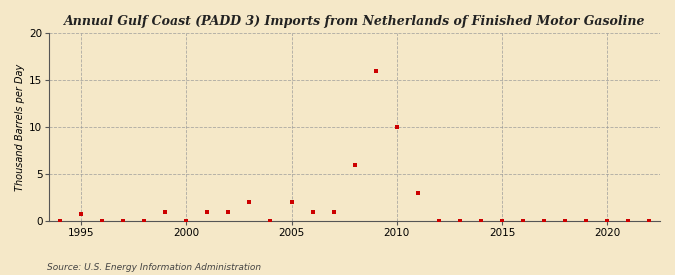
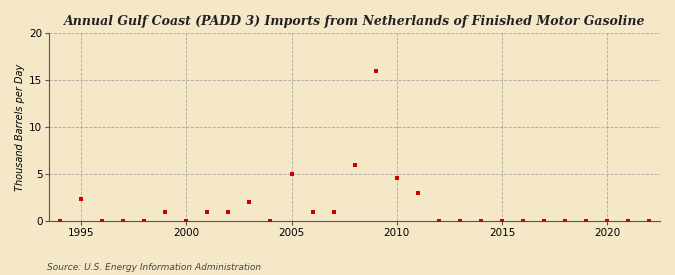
1995: 0.8 -> 2.4
2005: 2.0 -> 5.0
2010: 10.0 -> 4.6
